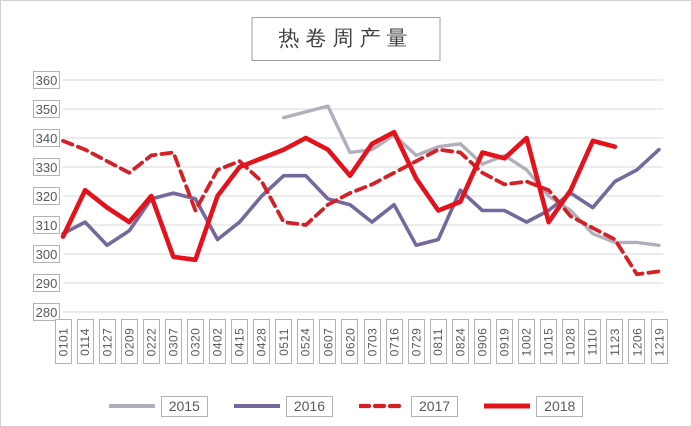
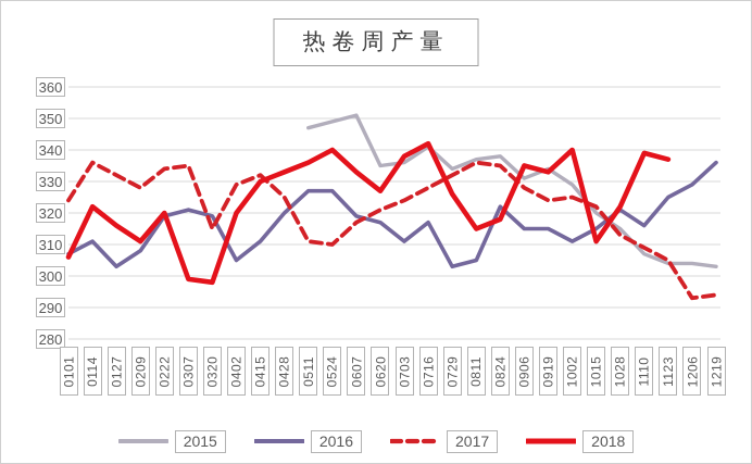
2017/0101: 339 -> 324
2018/0607: 336 -> 333
